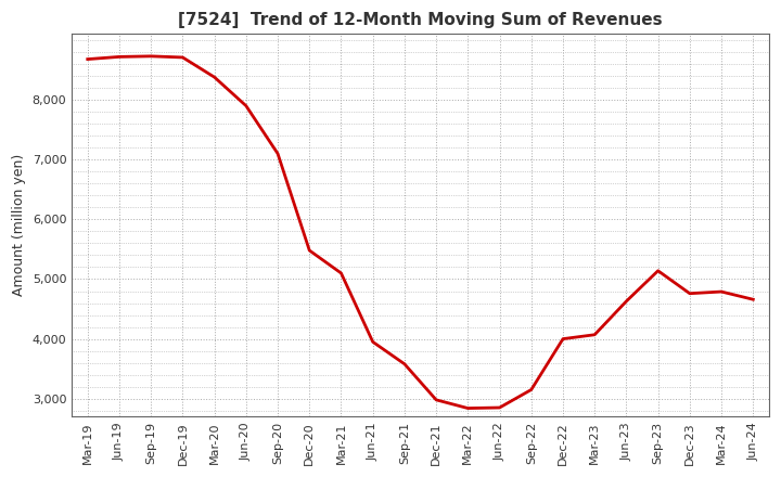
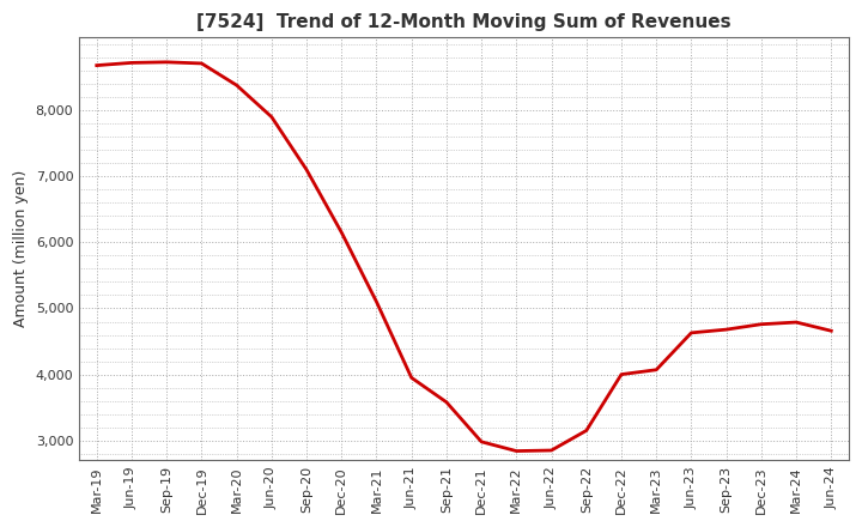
Dec-20: 5,480 -> 6,150
Sep-23: 5,140 -> 4,680
